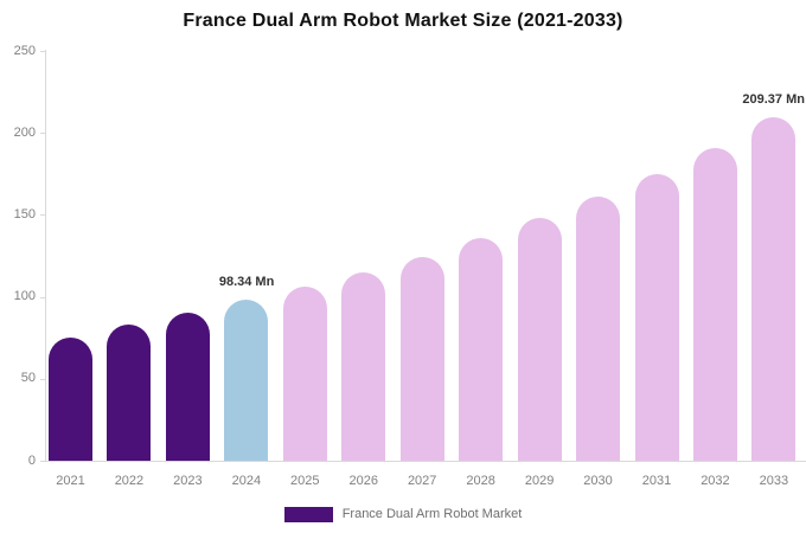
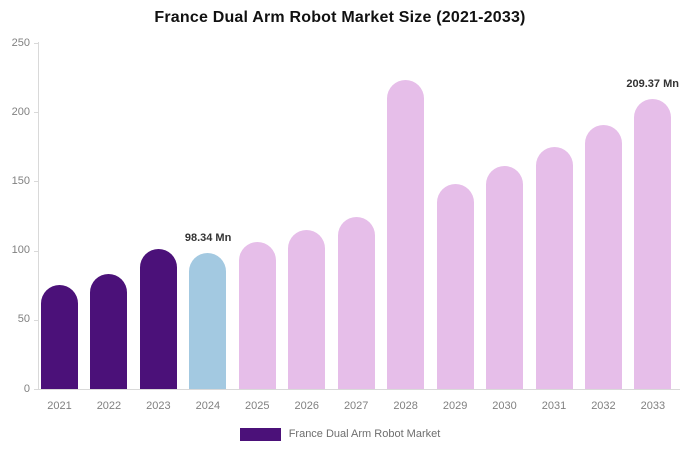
2023: 90 -> 101
2028: 136 -> 223
